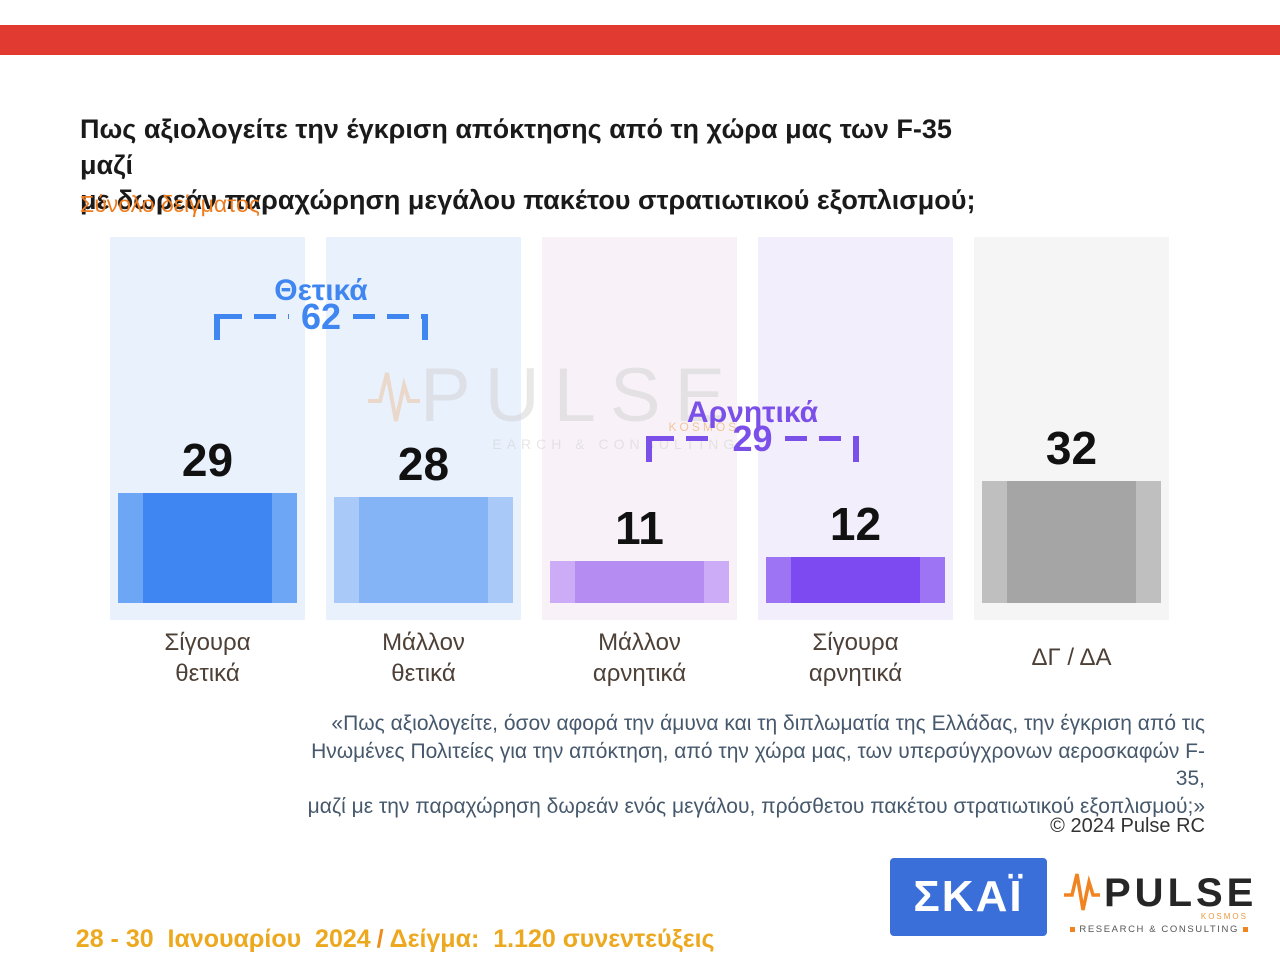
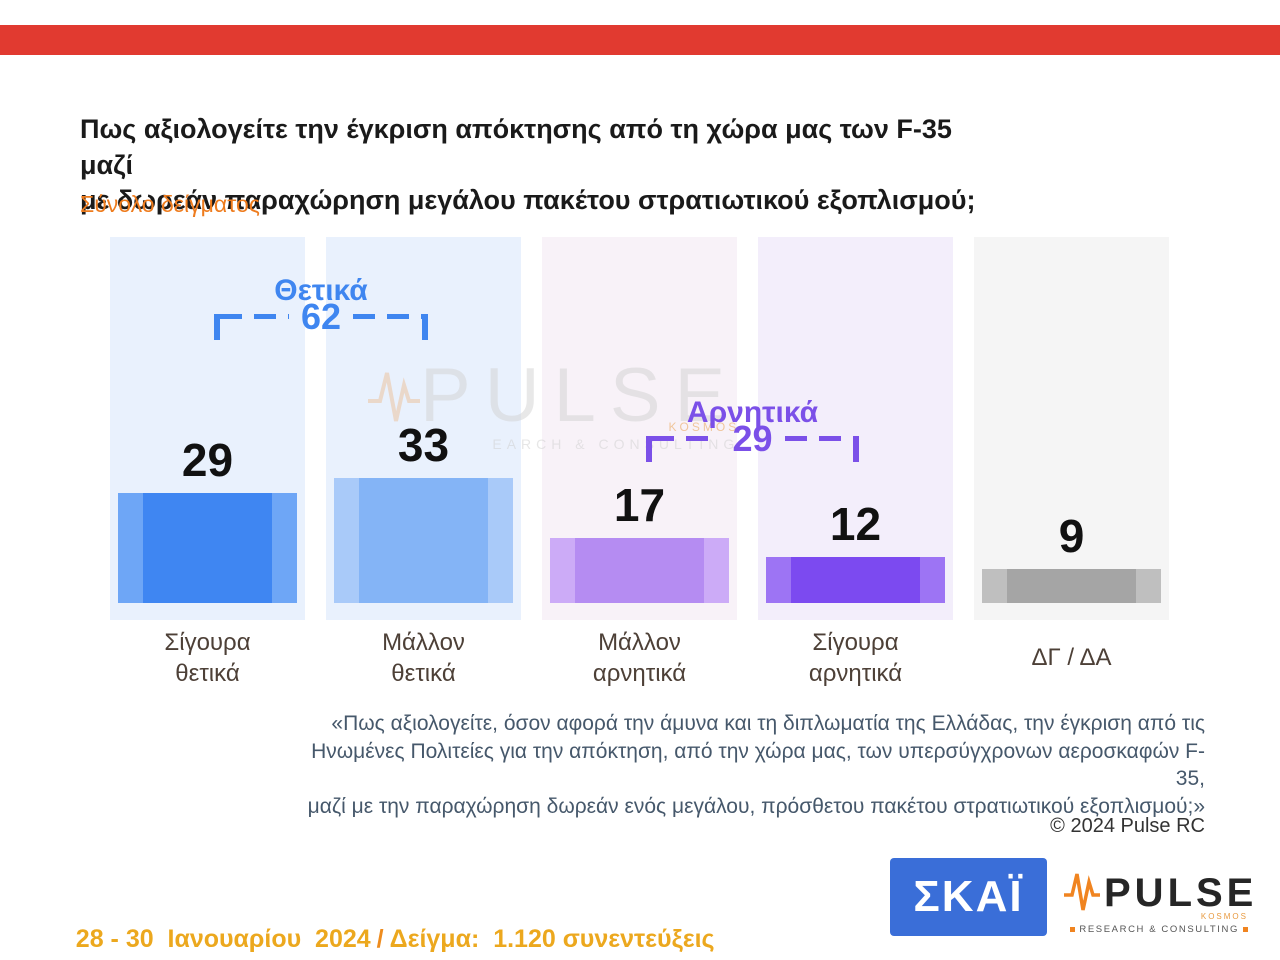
Μάλλον θετικά: 28 -> 33
Μάλλον αρνητικά: 11 -> 17
ΔΓ / ΔΑ: 32 -> 9
